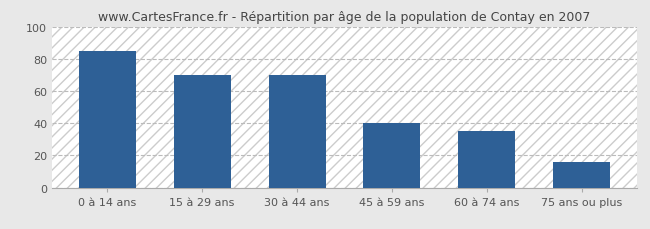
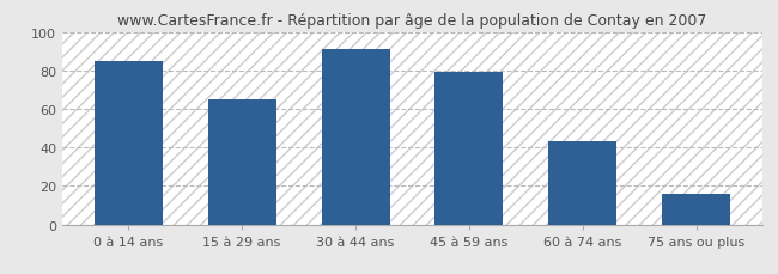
15 à 29 ans: 70 -> 65
30 à 44 ans: 70 -> 91
45 à 59 ans: 40 -> 79
60 à 74 ans: 35 -> 43
